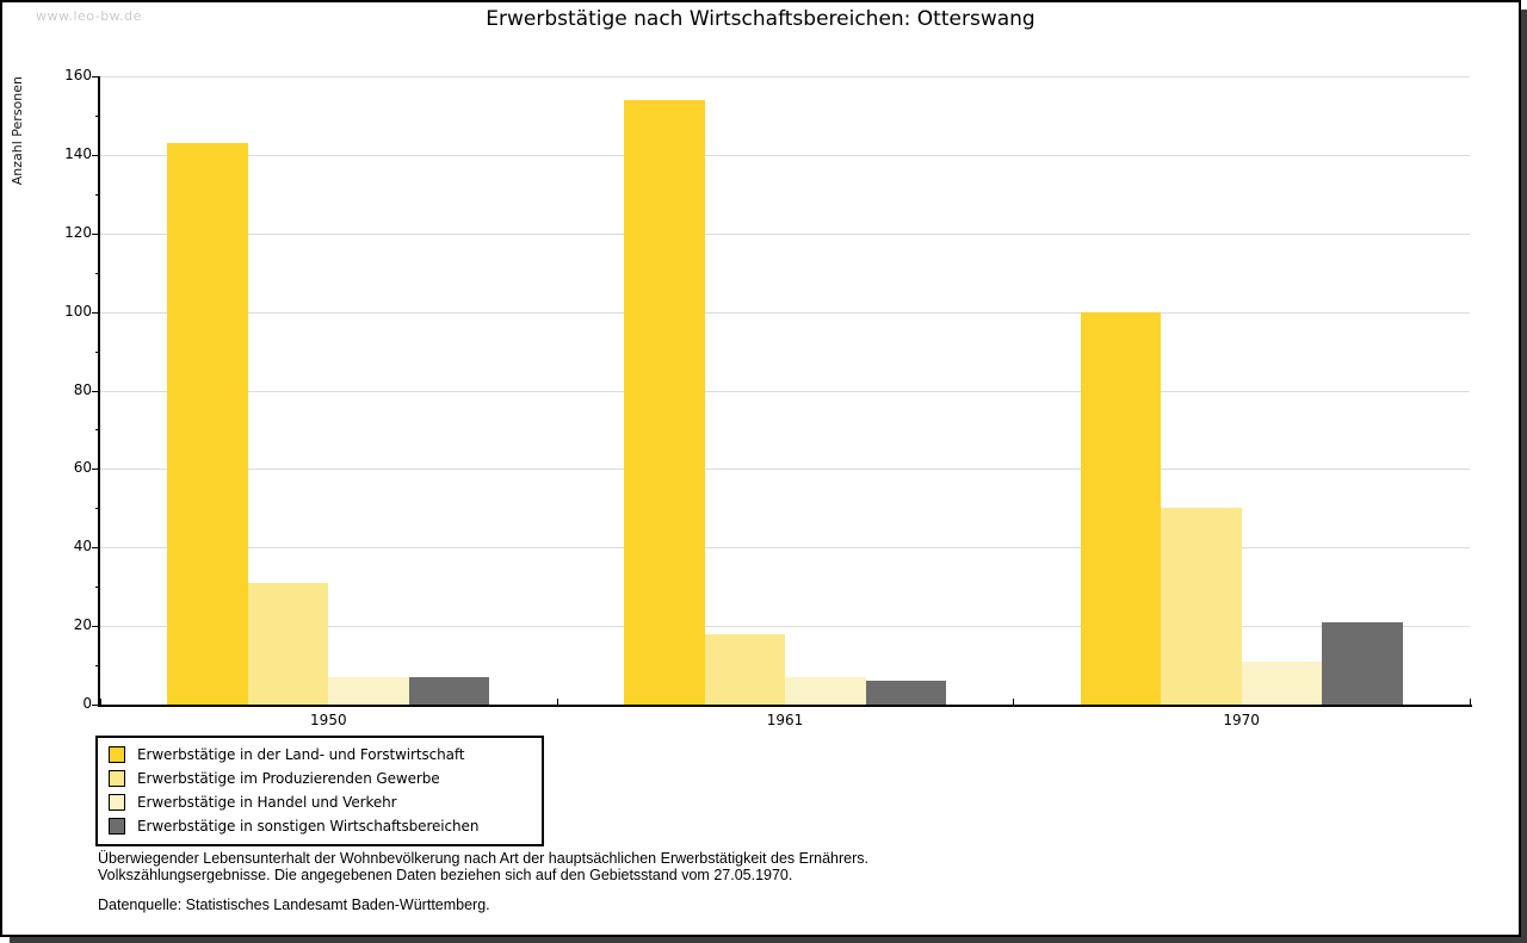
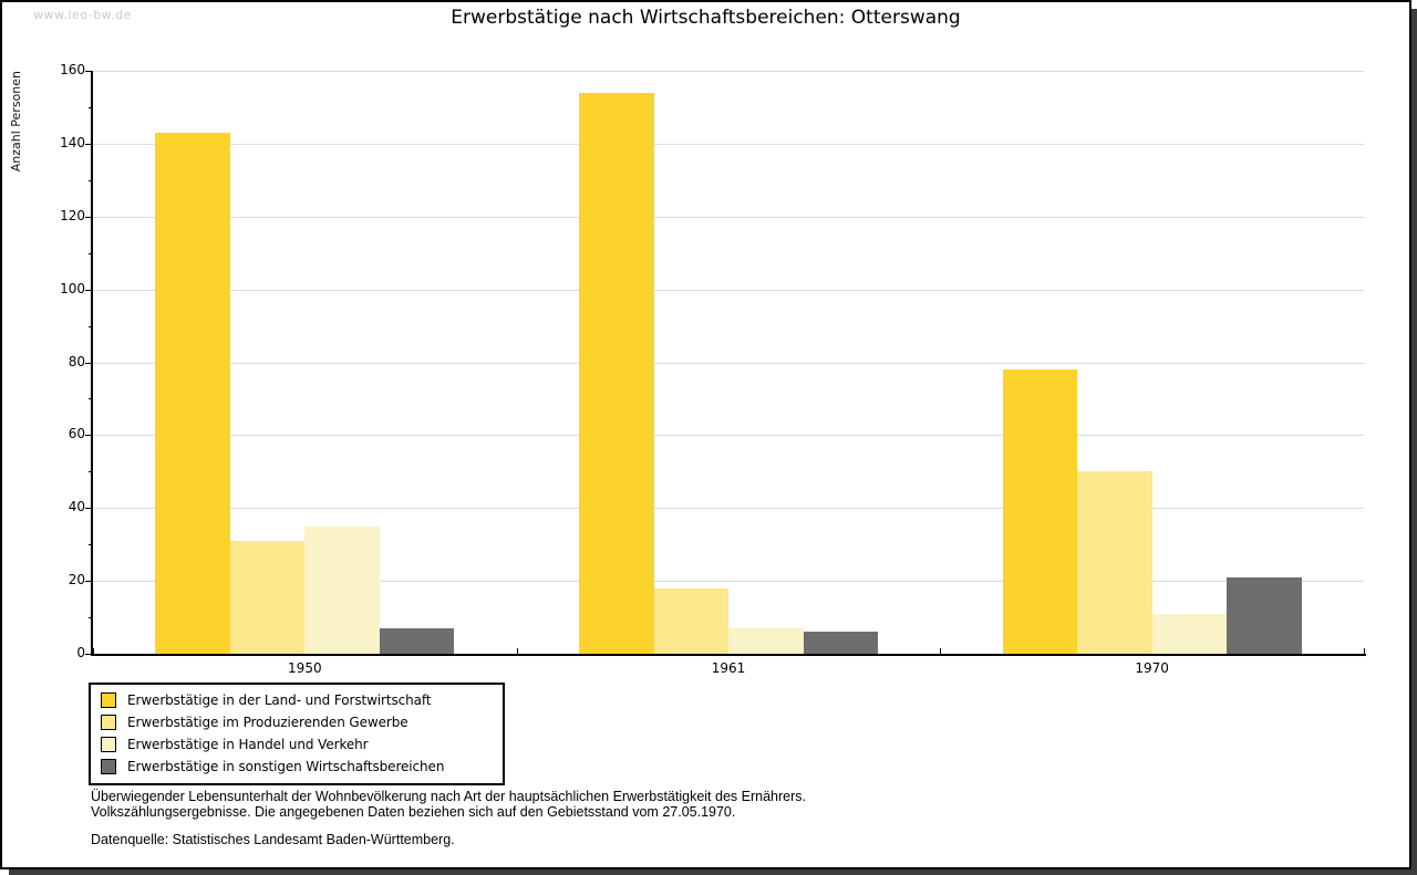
Erwerbstätige in Handel und Verkehr/1950: 7 -> 35
Erwerbstätige in der Land- und Forstwirtschaft/1970: 100 -> 78
